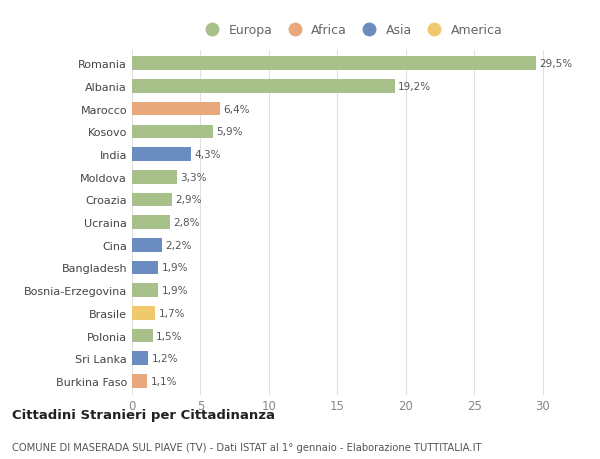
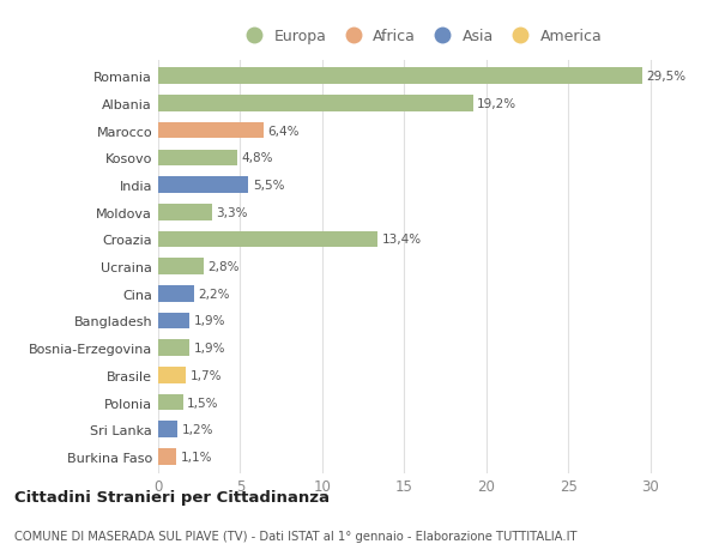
Kosovo: 5,9% -> 4,8%
India: 4,3% -> 5,5%
Croazia: 2,9% -> 13,4%
